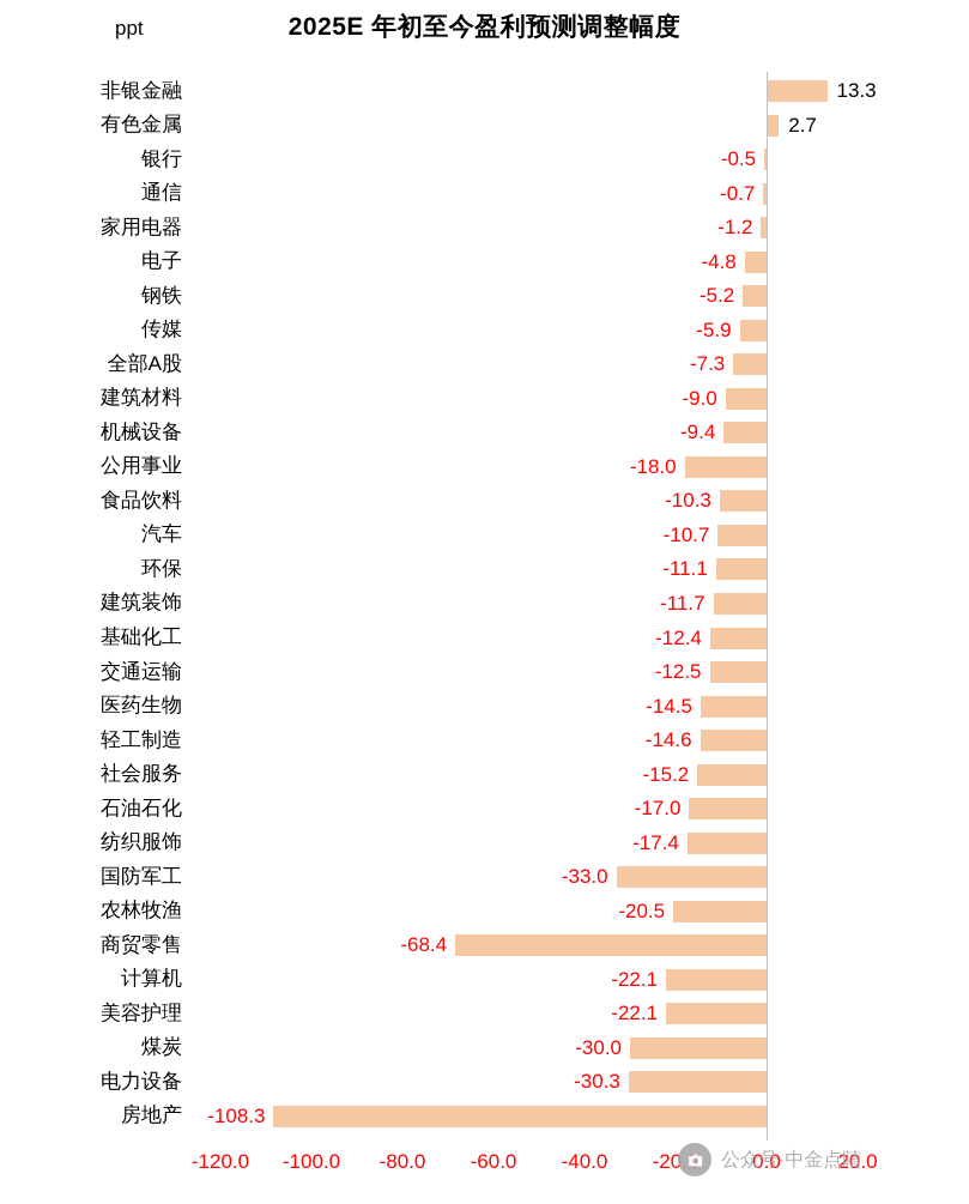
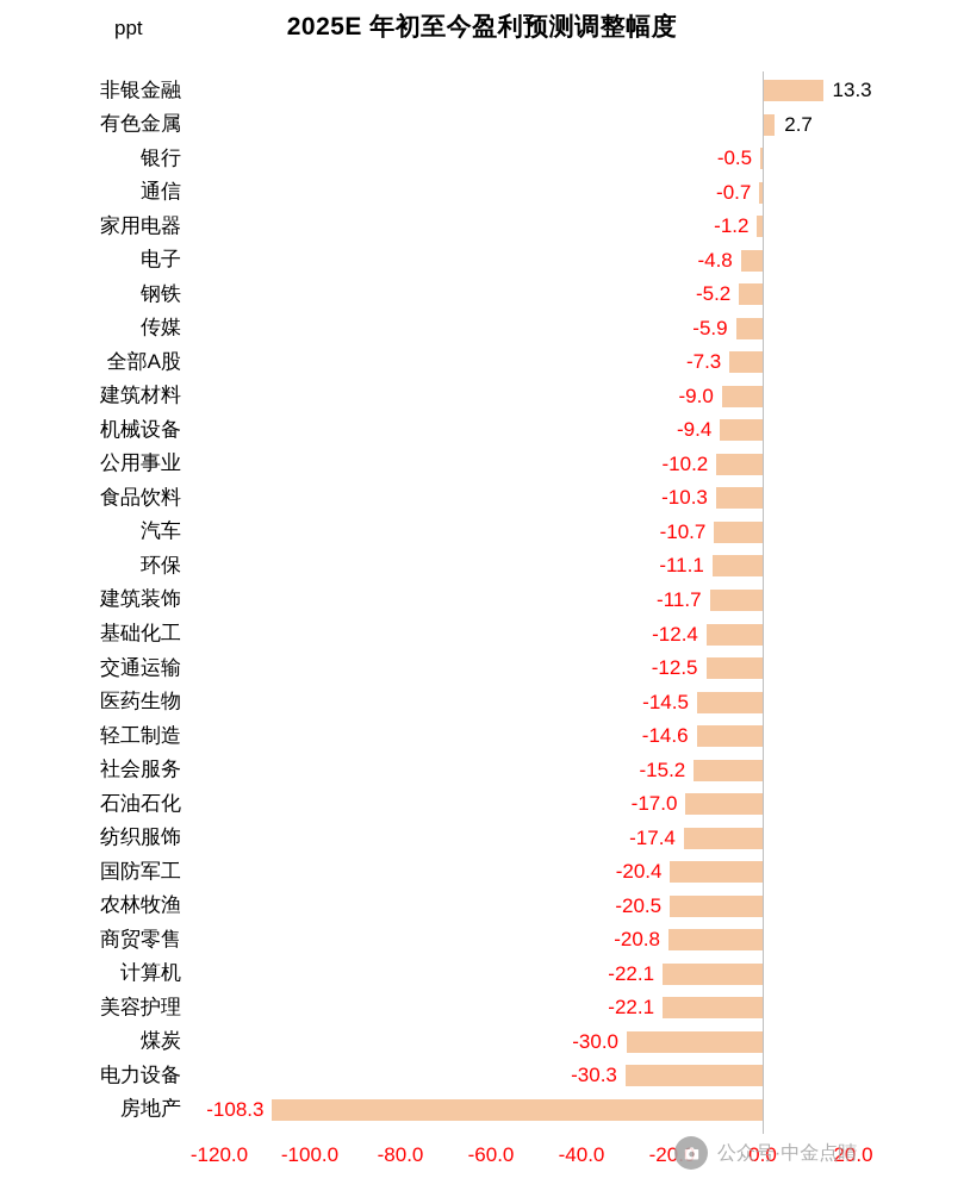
公用事业: -18.0 -> -10.2
国防军工: -33.0 -> -20.4
商贸零售: -68.4 -> -20.8
